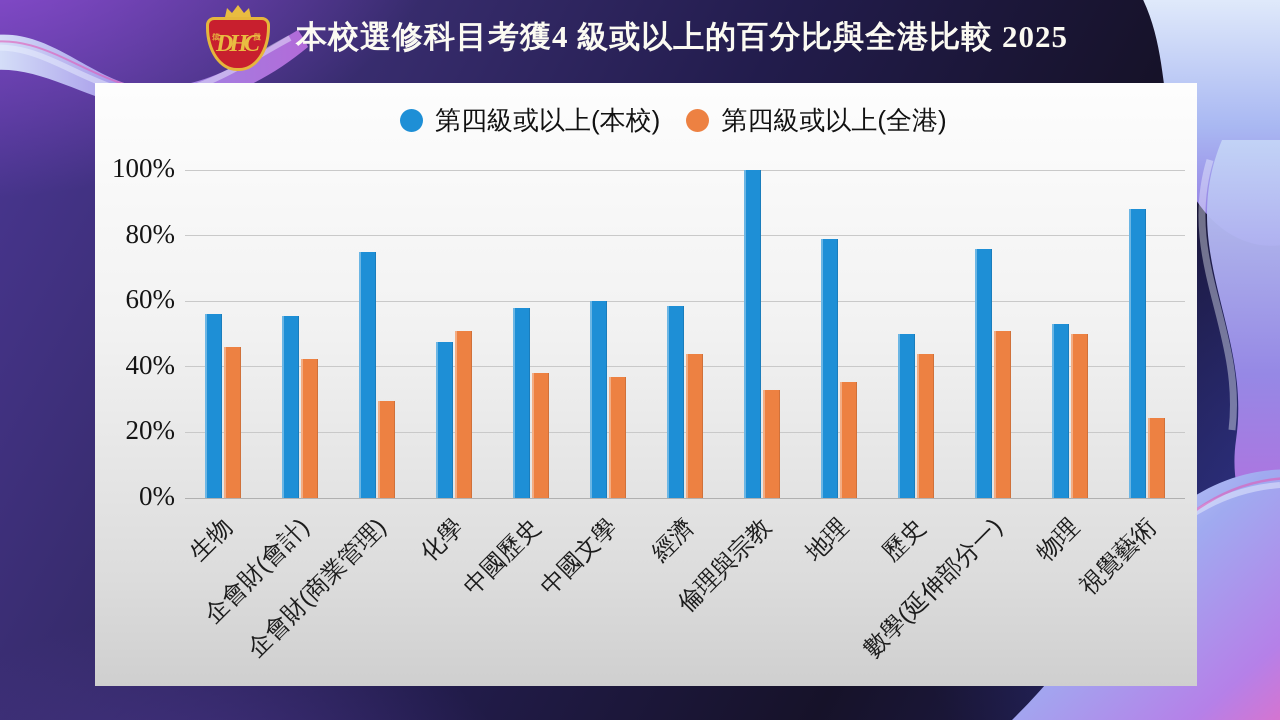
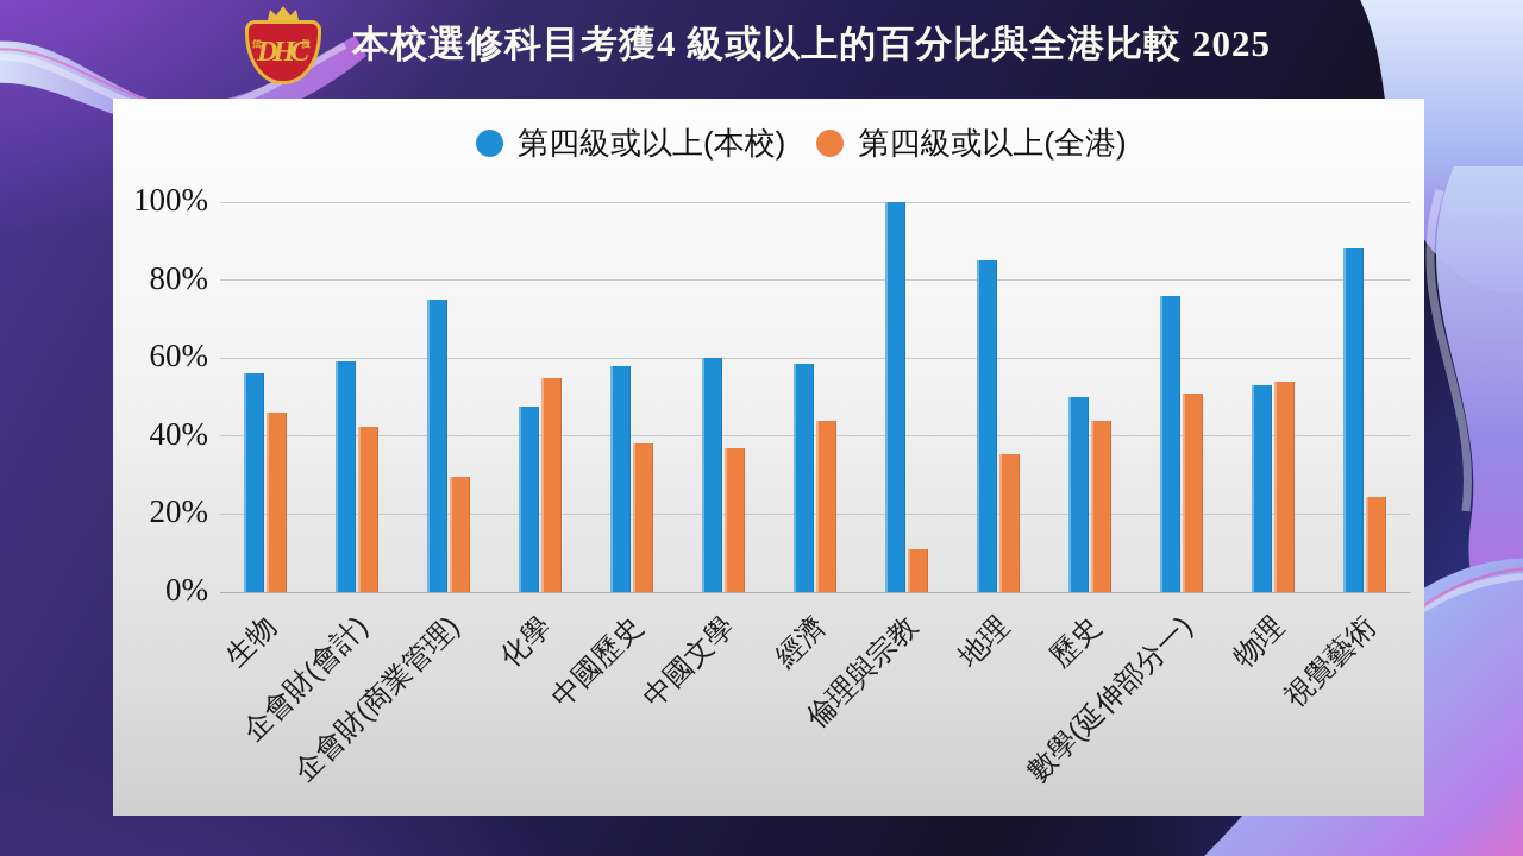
第四級或以上(本校)/企會財(會計): 56% -> 59%
第四級或以上(全港)/化學: 51% -> 55%
第四級或以上(全港)/倫理與宗教: 33% -> 11%
第四級或以上(本校)/地理: 79% -> 85%
第四級或以上(全港)/物理: 50% -> 54%
